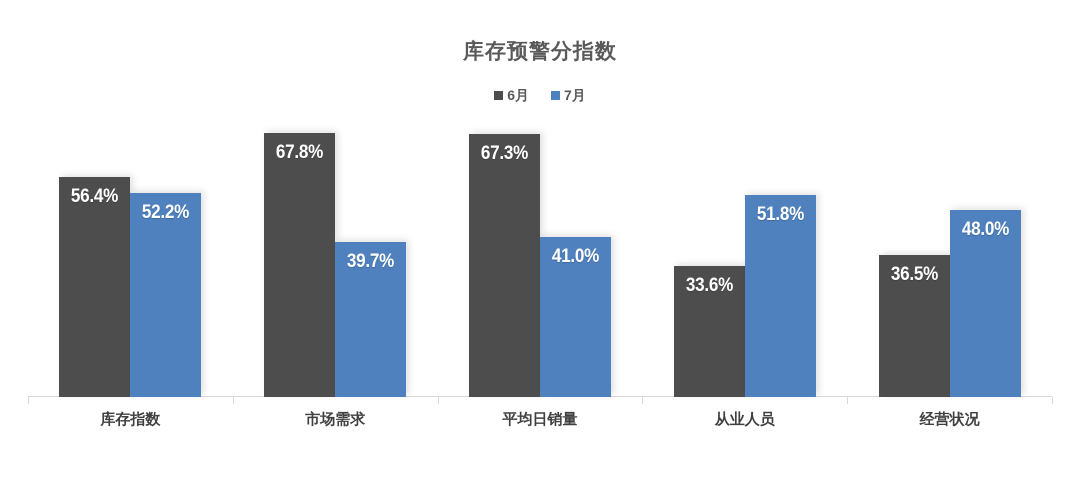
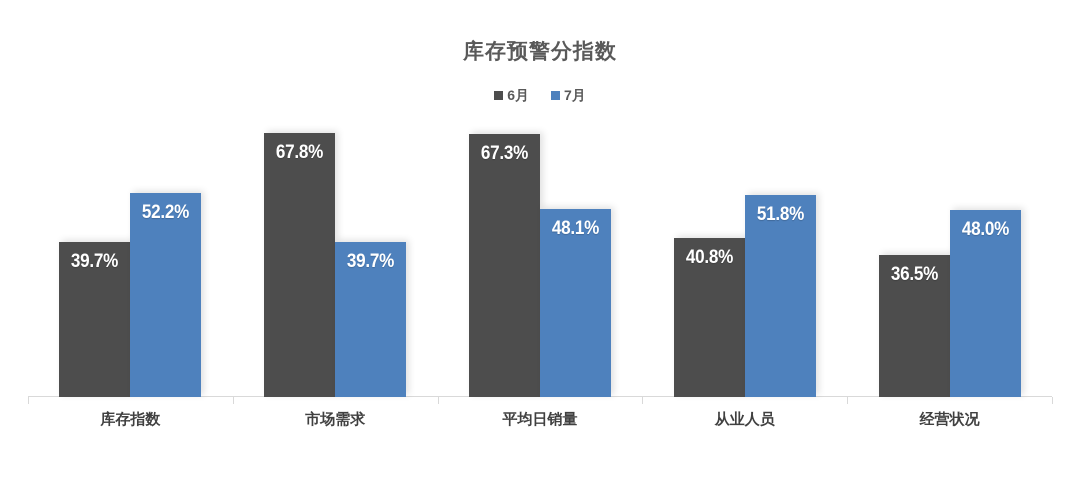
6月/库存指数: 56.4% -> 39.7%
7月/平均日销量: 41.0% -> 48.1%
6月/从业人员: 33.6% -> 40.8%
